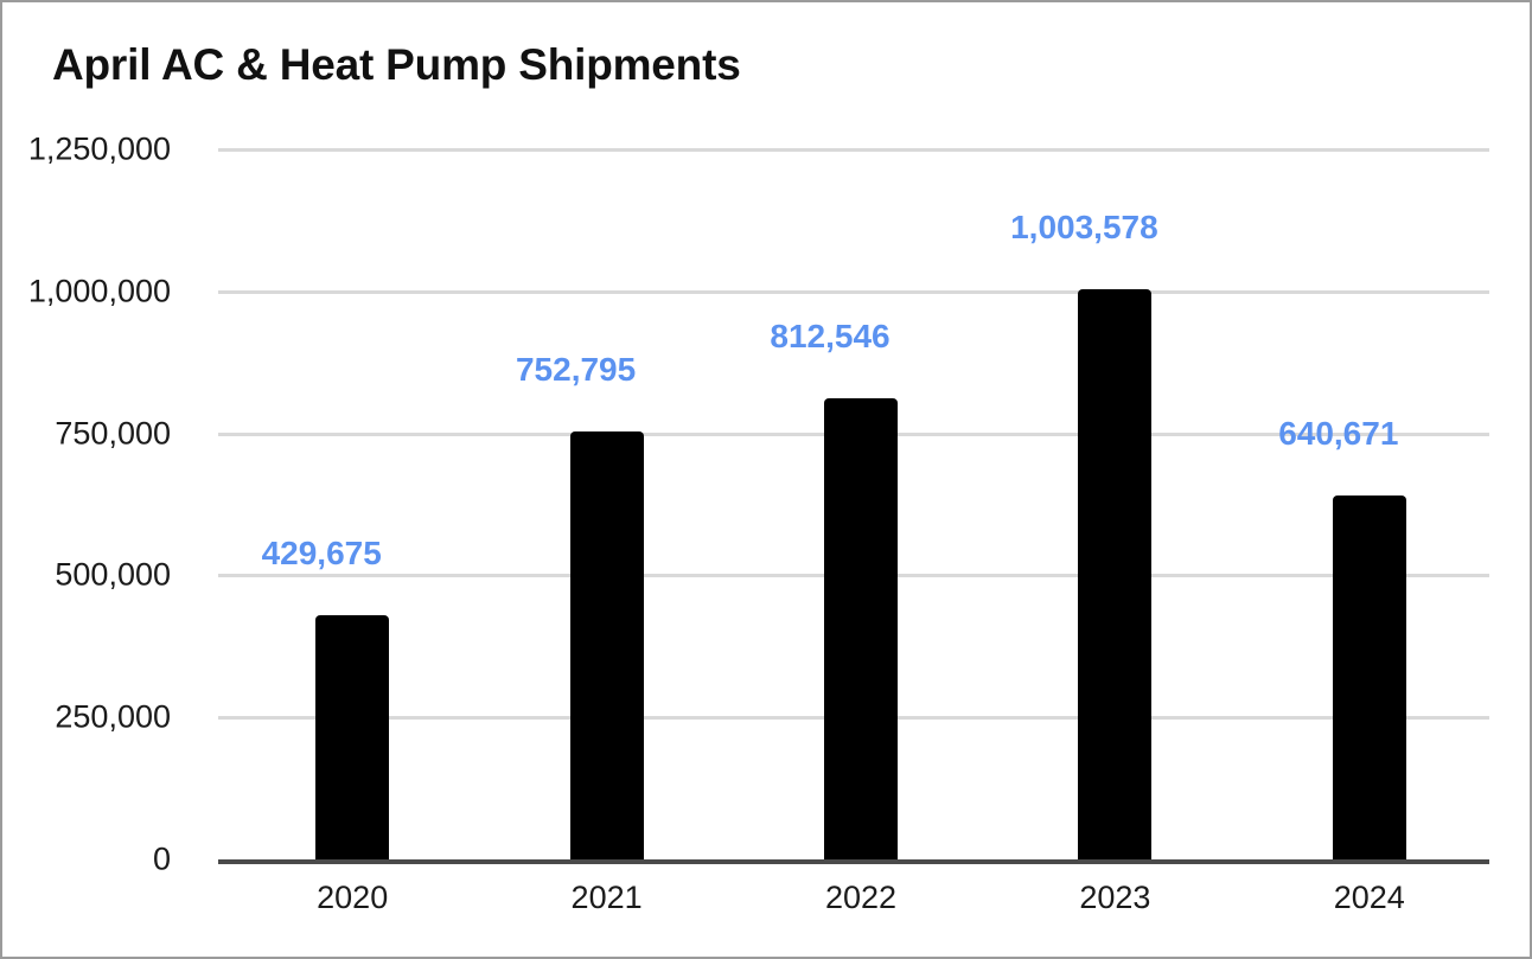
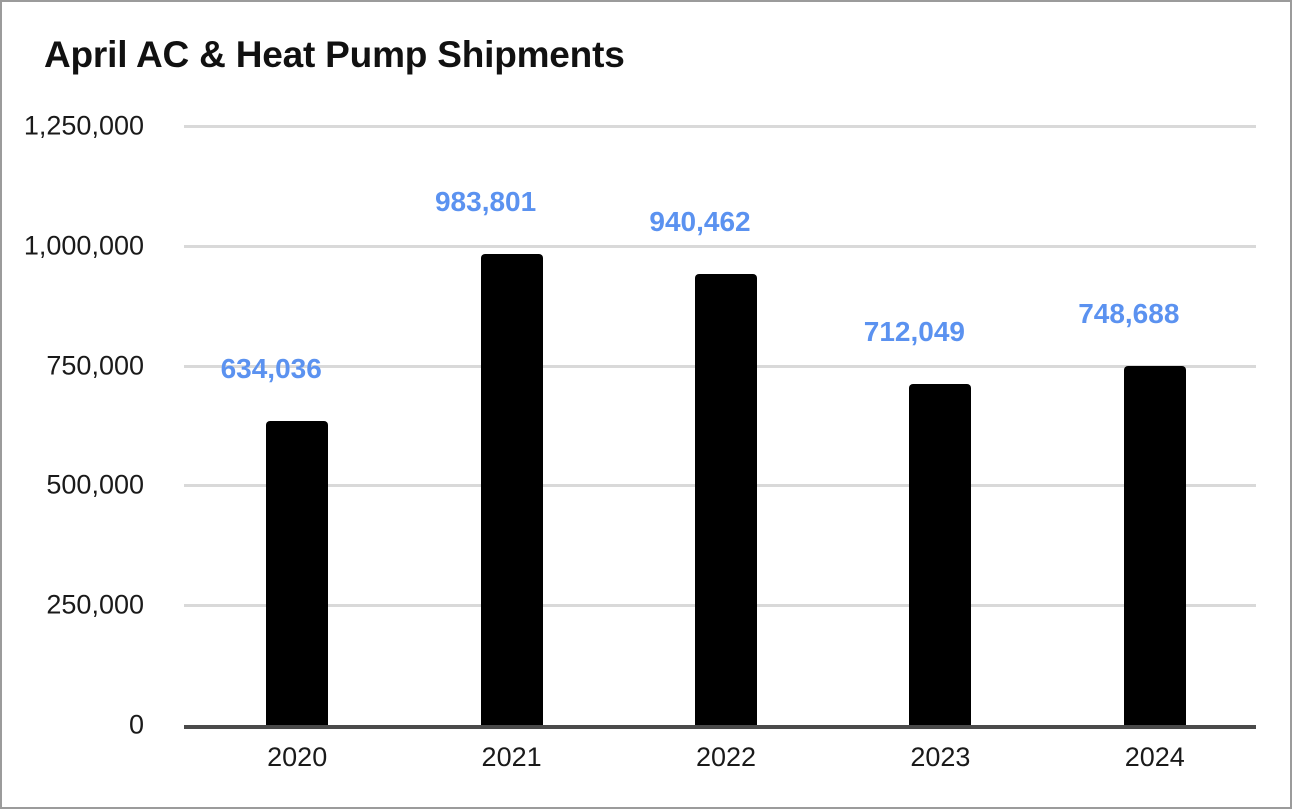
2020: 429,675 -> 634,036
2021: 752,795 -> 983,801
2022: 812,546 -> 940,462
2023: 1,003,578 -> 712,049
2024: 640,671 -> 748,688
